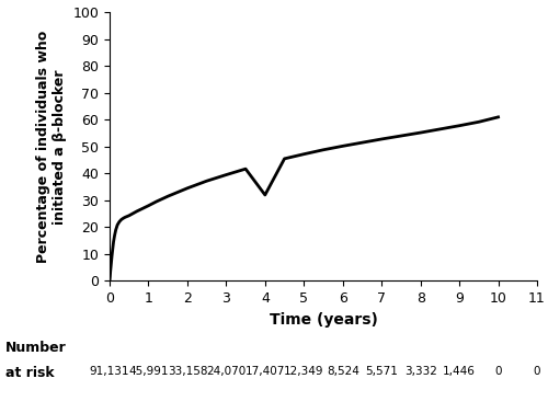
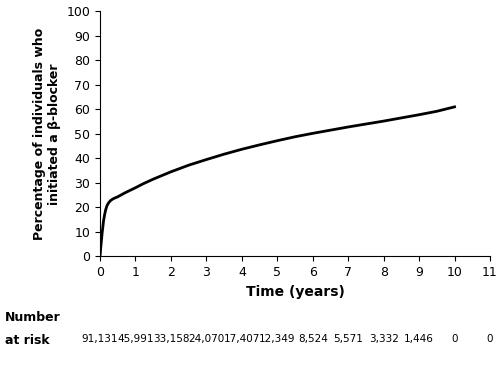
4: 32.0 -> 43.7
